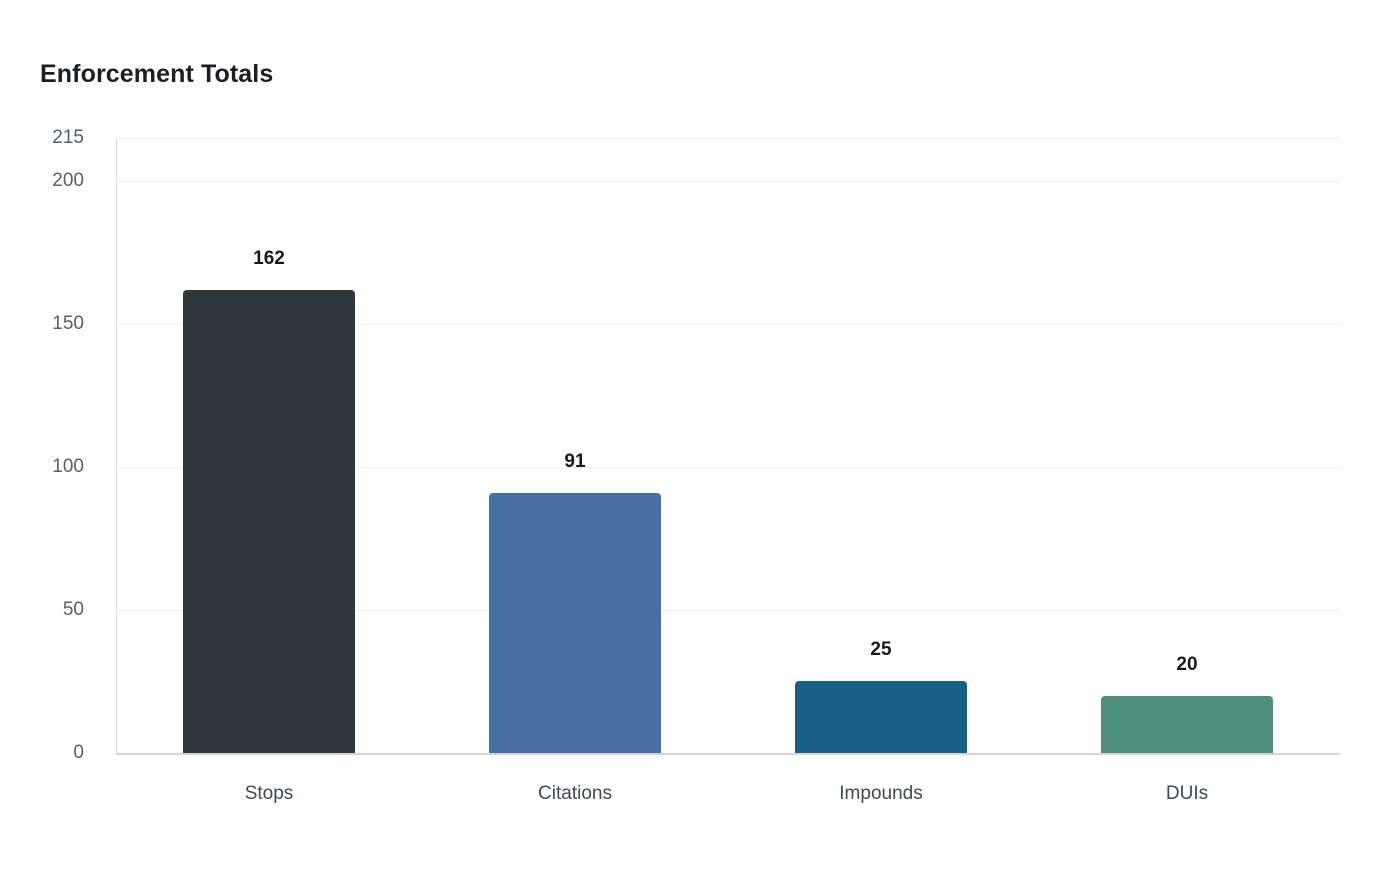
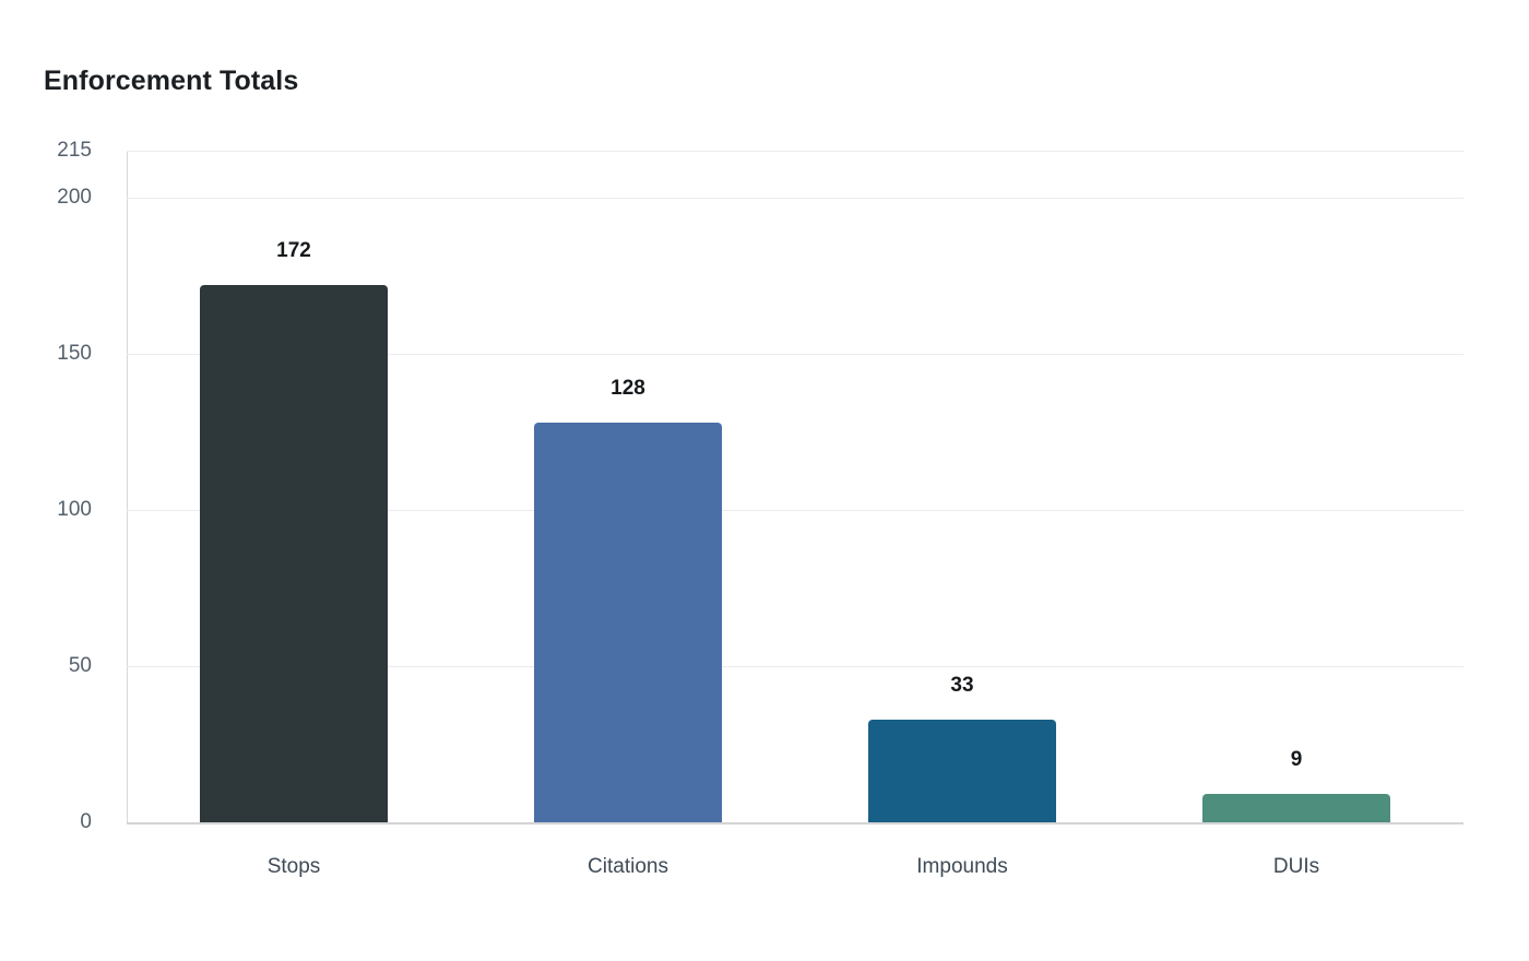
Stops: 162 -> 172
Citations: 91 -> 128
Impounds: 25 -> 33
DUIs: 20 -> 9
